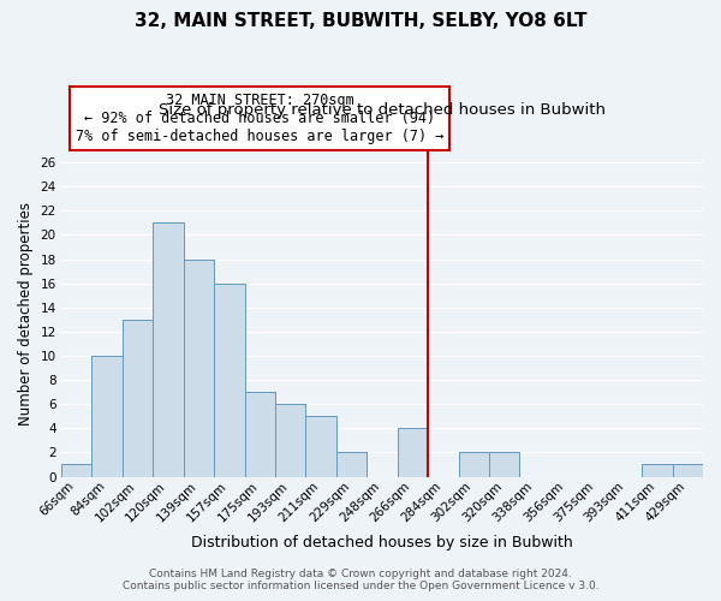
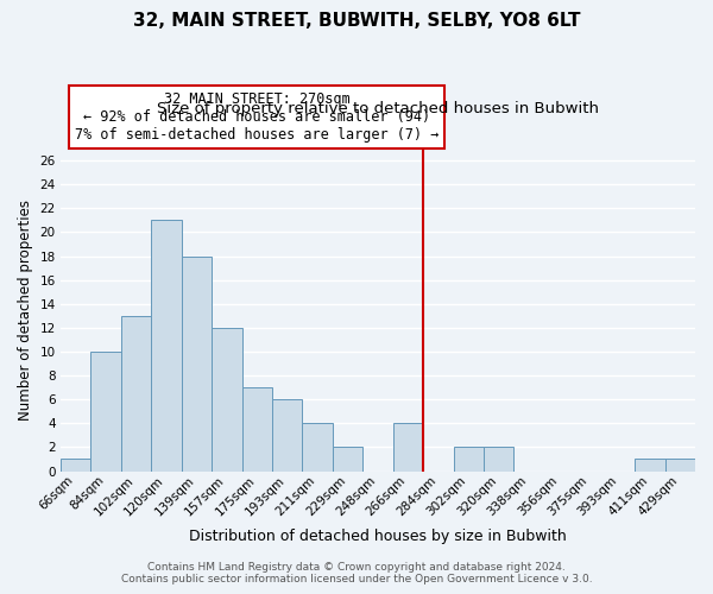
157sqm: 16 -> 12
211sqm: 5 -> 4
